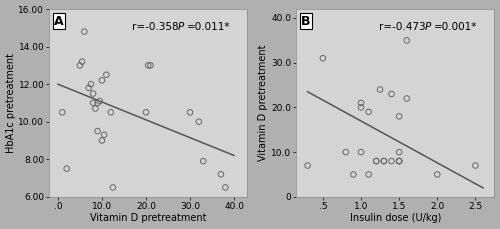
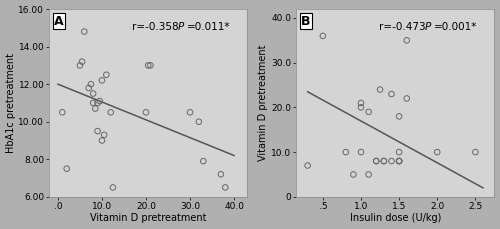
.5: 31 -> 36
2.0: 5 -> 10
2.5: 7 -> 10
